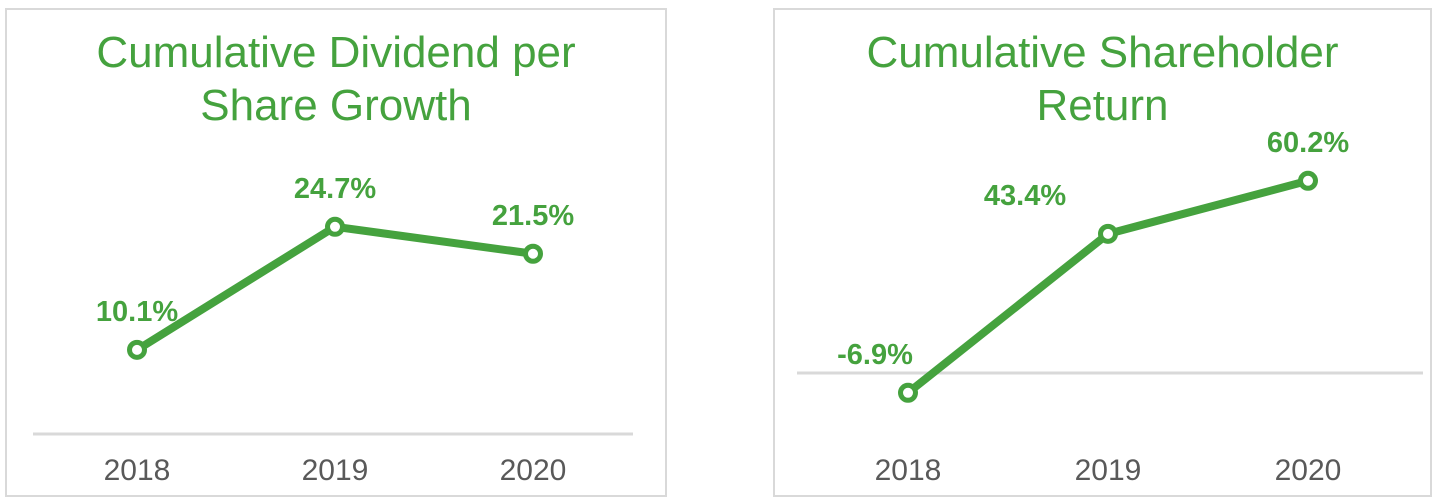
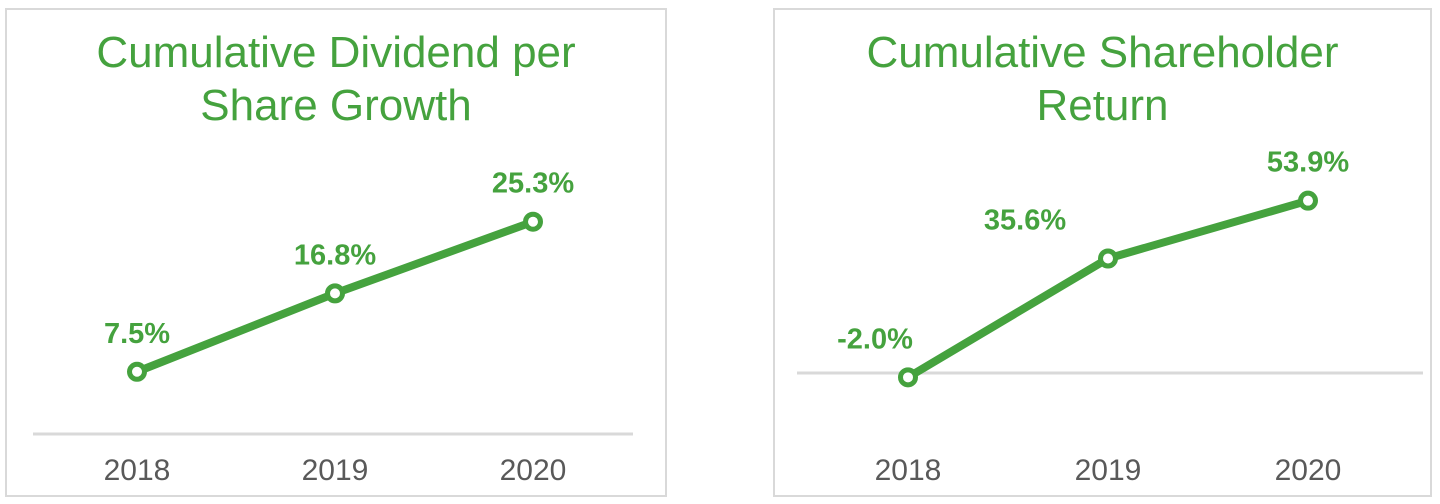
Cumulative Dividend per Share Growth/2018: 10.1% -> 7.5%
Cumulative Dividend per Share Growth/2019: 24.7% -> 16.8%
Cumulative Dividend per Share Growth/2020: 21.5% -> 25.3%
Cumulative Shareholder Return/2018: -6.9% -> -2.0%
Cumulative Shareholder Return/2019: 43.4% -> 35.6%
Cumulative Shareholder Return/2020: 60.2% -> 53.9%
